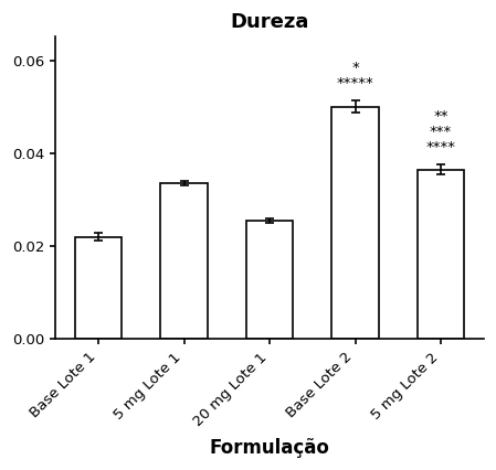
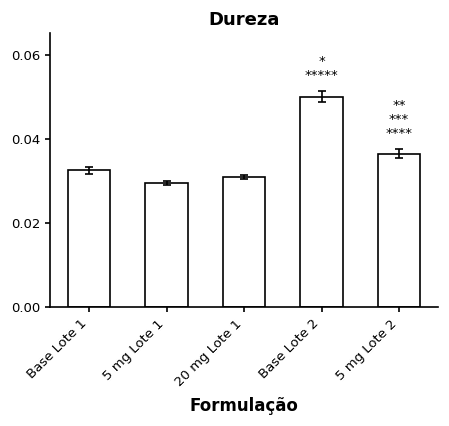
Base Lote 1: 0.0220 -> 0.0325
5 mg Lote 1: 0.0335 -> 0.0295
20 mg Lote 1: 0.0255 -> 0.0310
